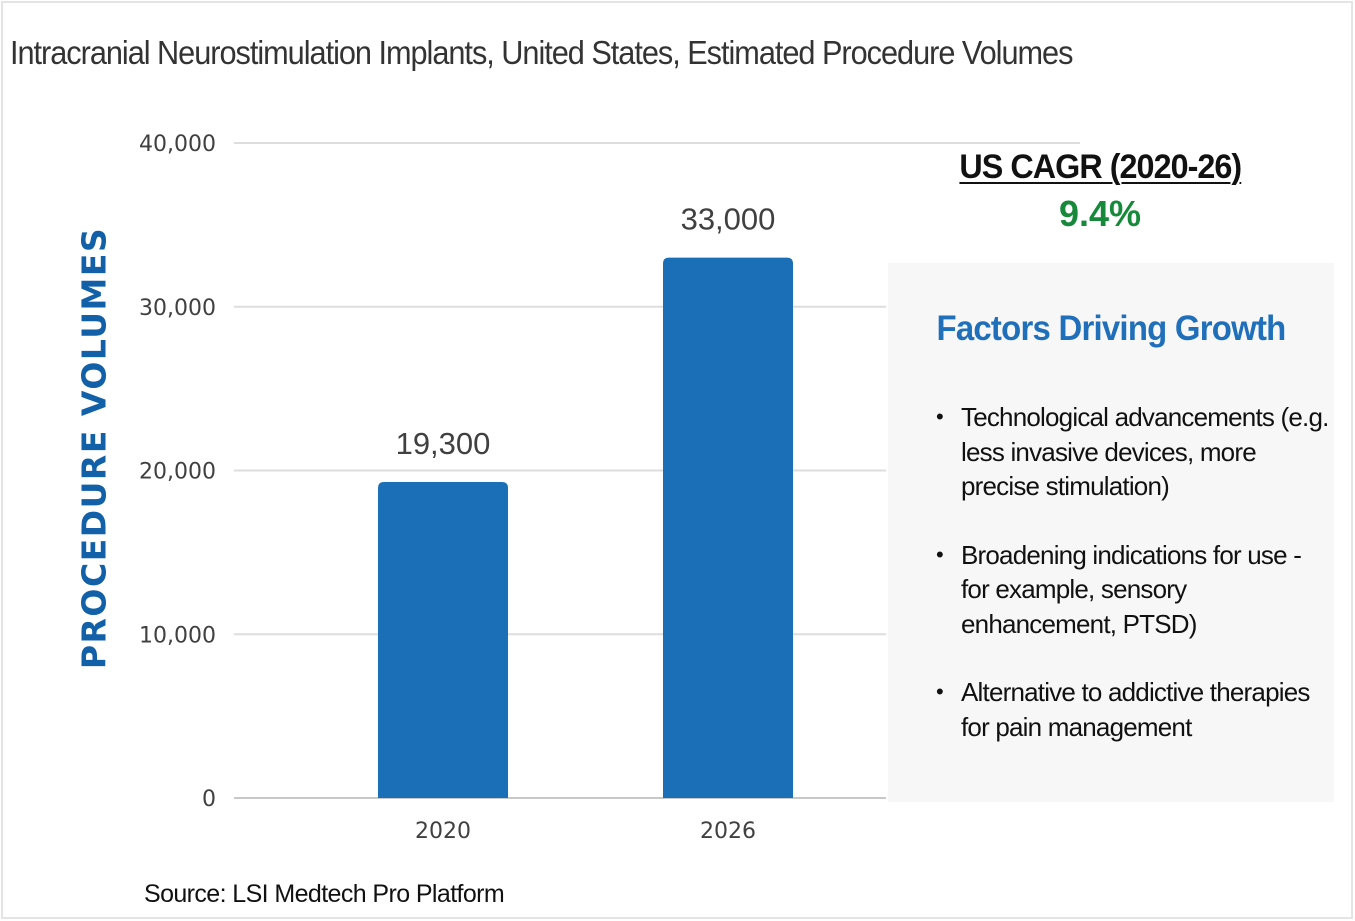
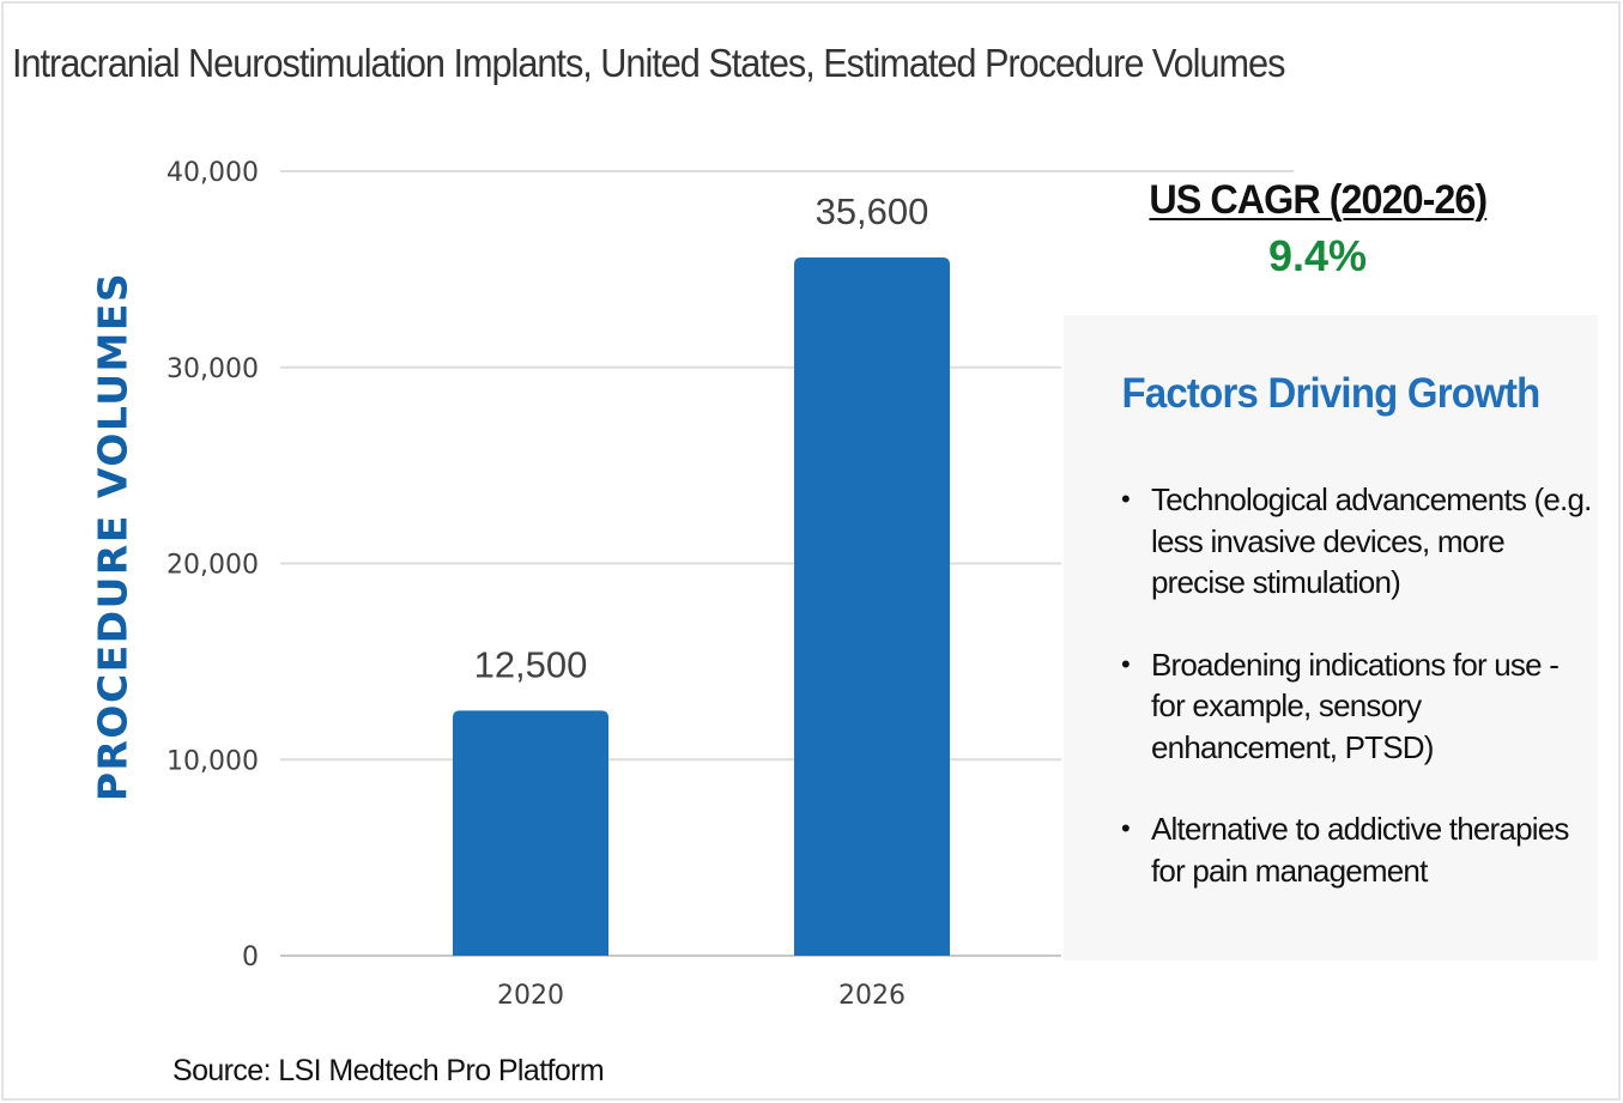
2020: 19,300 -> 12,500
2026: 33,000 -> 35,600
